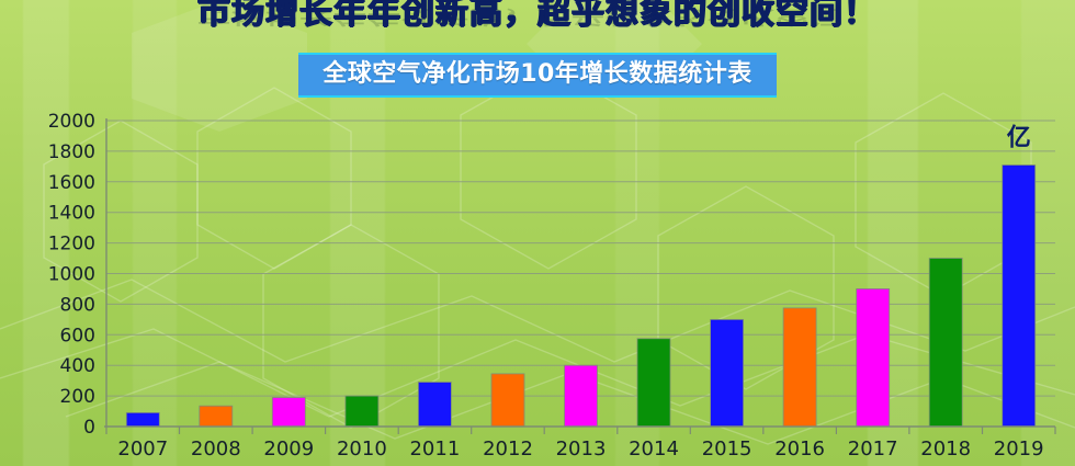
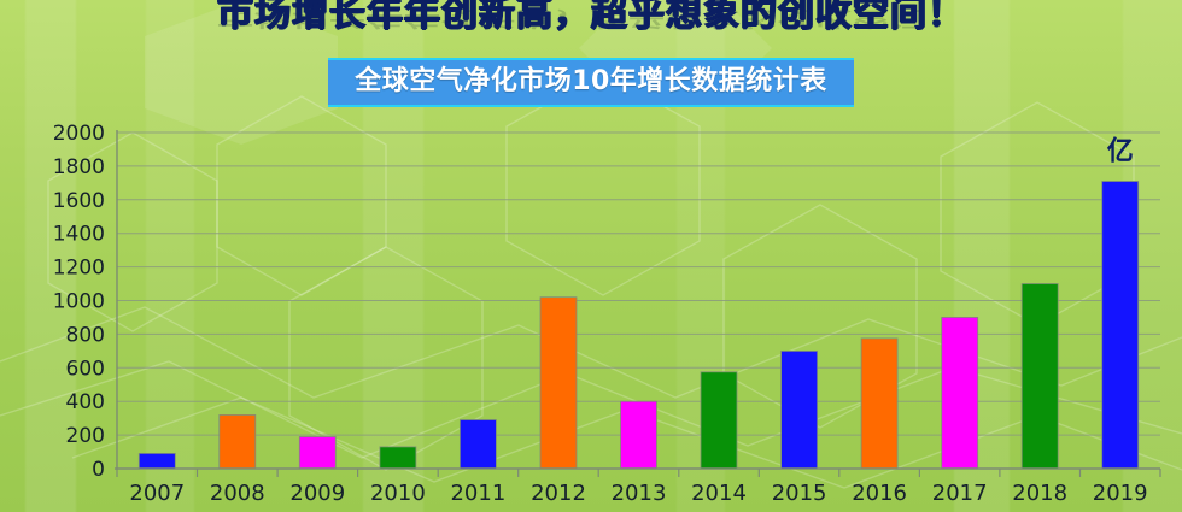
2008: 140 -> 320
2010: 200 -> 130
2012: 340 -> 1020
